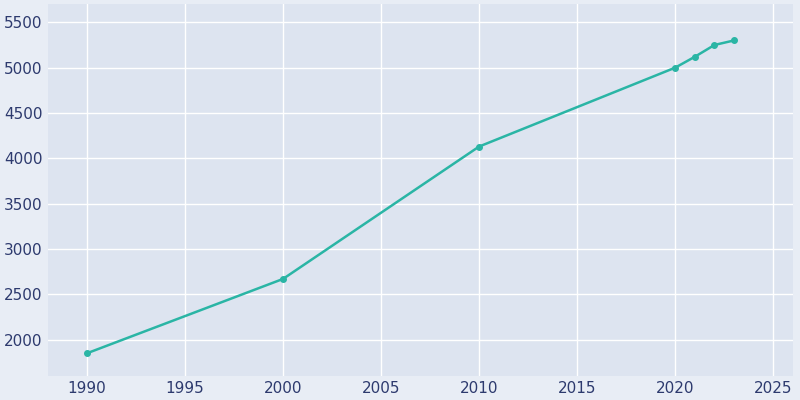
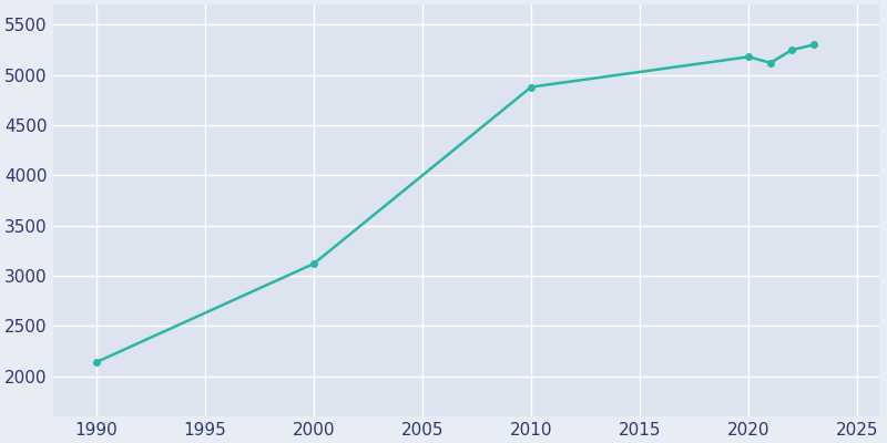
1990: 1850 -> 2140
2000: 2670 -> 3120
2010: 4130 -> 4880
2020: 5000 -> 5180
